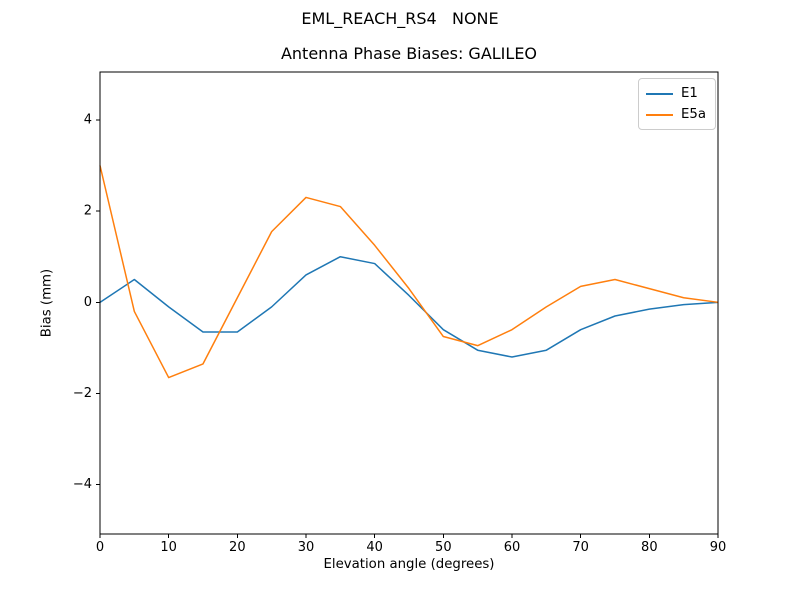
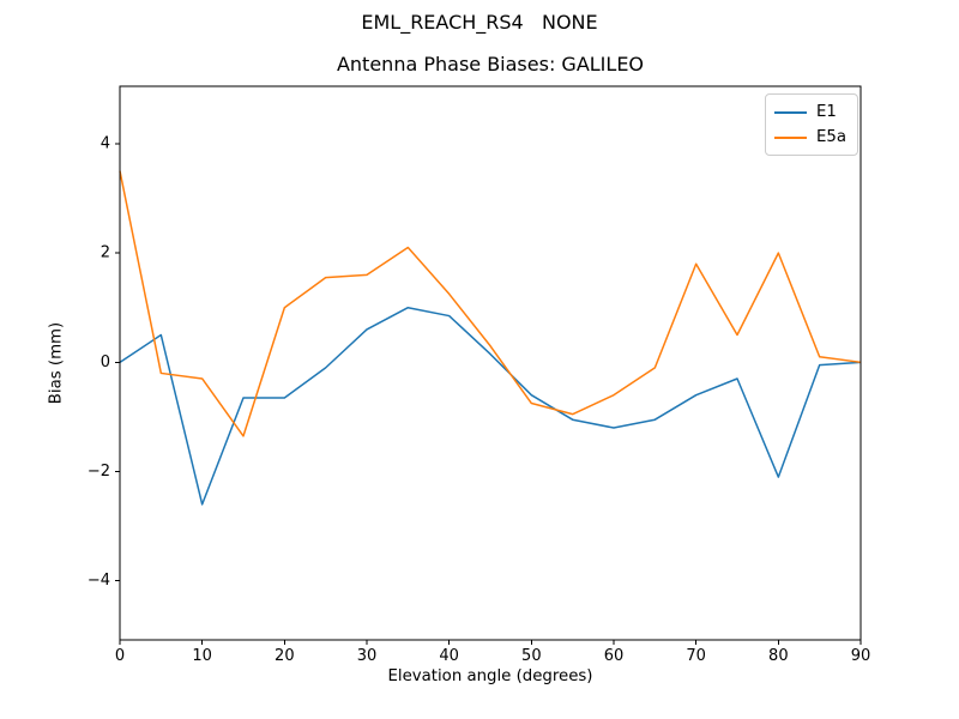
E5a/0: 3.0 -> 3.5
E1/10: -0.1 -> -2.6
E5a/10: -1.6 -> -0.3
E5a/20: 0.1 -> 1.0
E5a/30: 2.3 -> 1.6
E5a/70: 0.3 -> 1.8
E1/80: -0.1 -> -2.1
E5a/80: 0.3 -> 2.0
